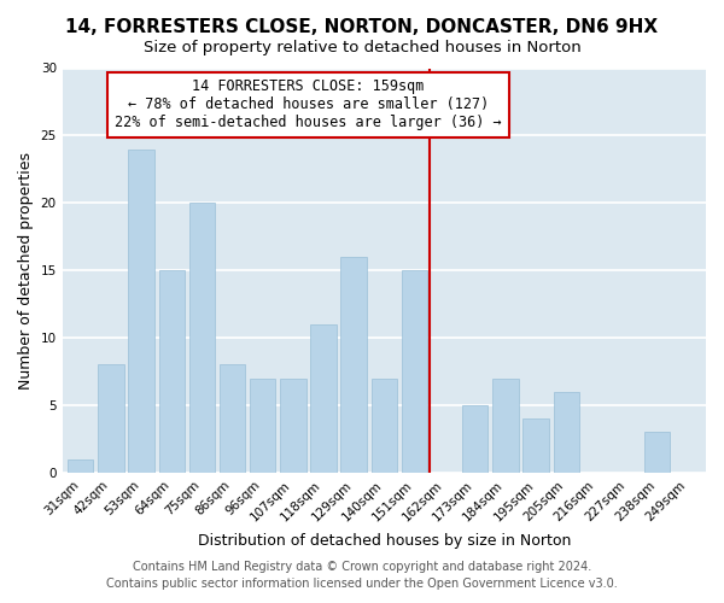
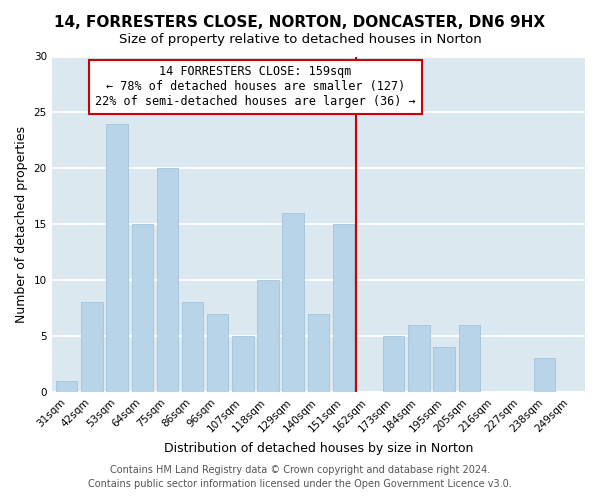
107sqm: 7 -> 5
118sqm: 11 -> 10
184sqm: 7 -> 6
